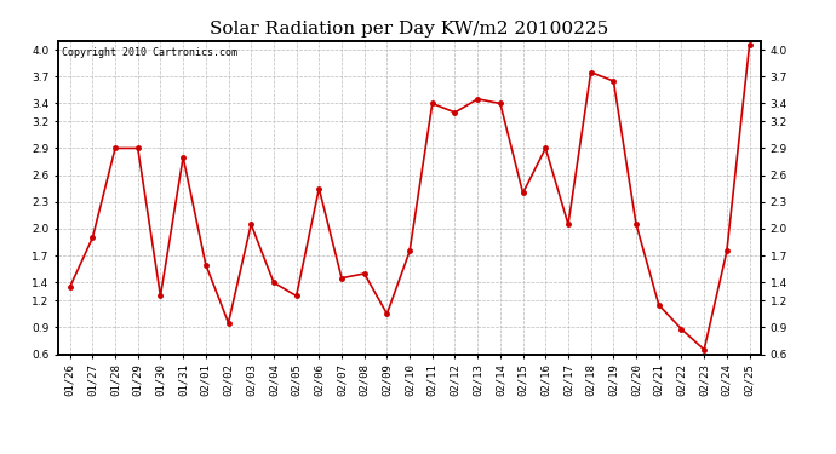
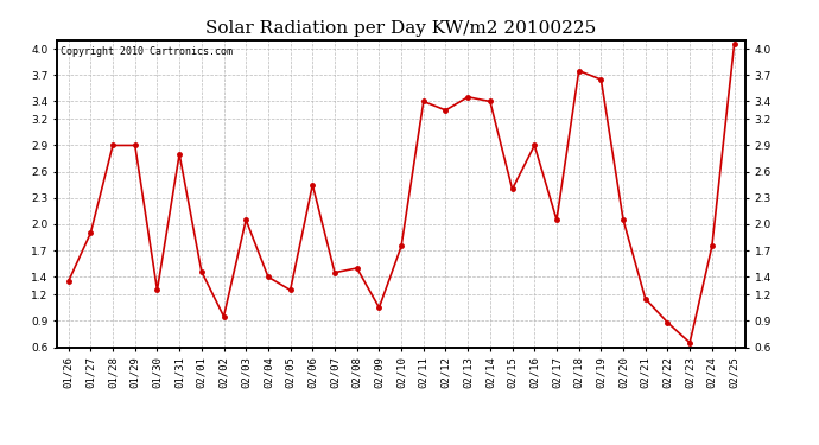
02/01: 1.60 -> 1.46
